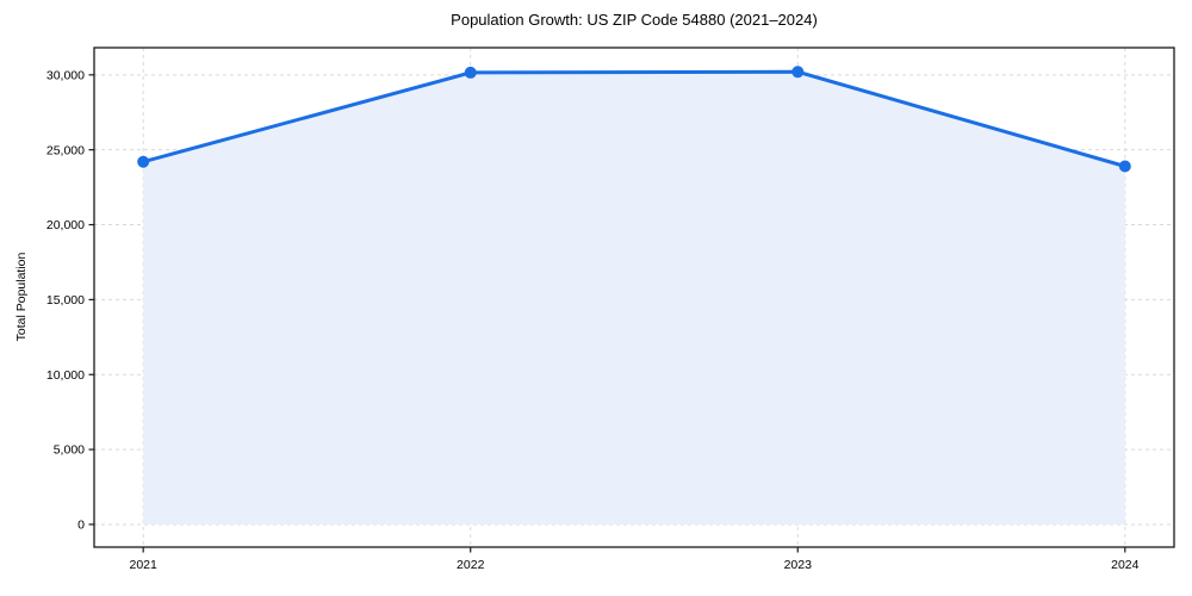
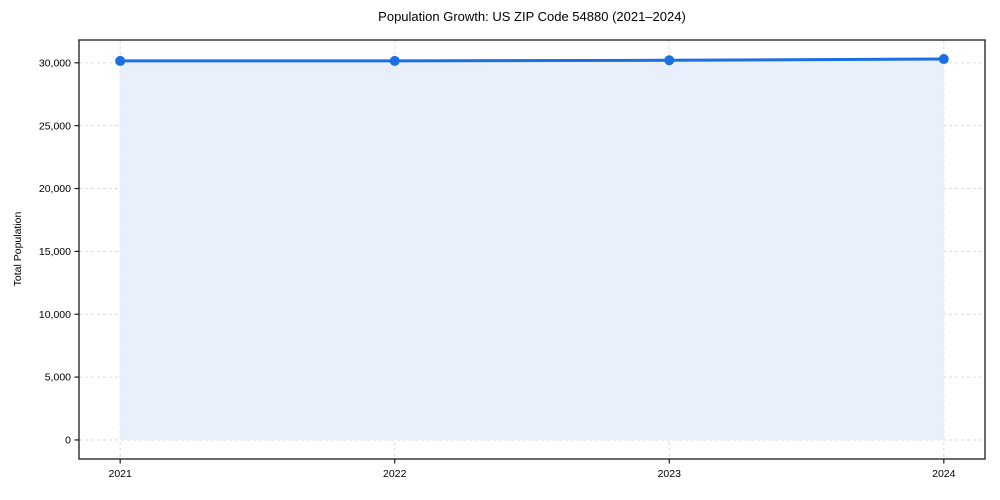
2021: 24200 -> 30200
2024: 23900 -> 30300
